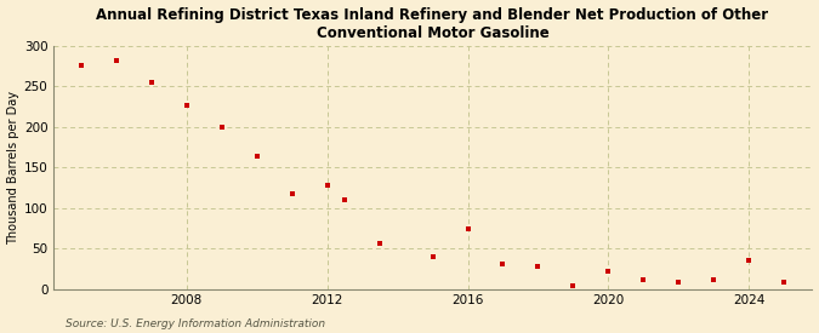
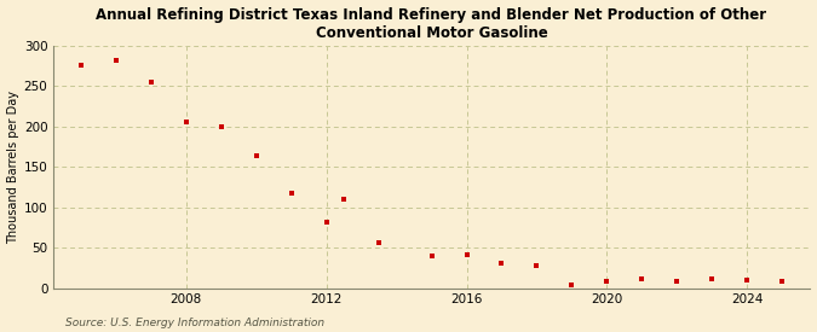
2008: 226 -> 205
2012: 128 -> 82
2016: 74 -> 42
2020: 22 -> 8
2024: 36 -> 10
